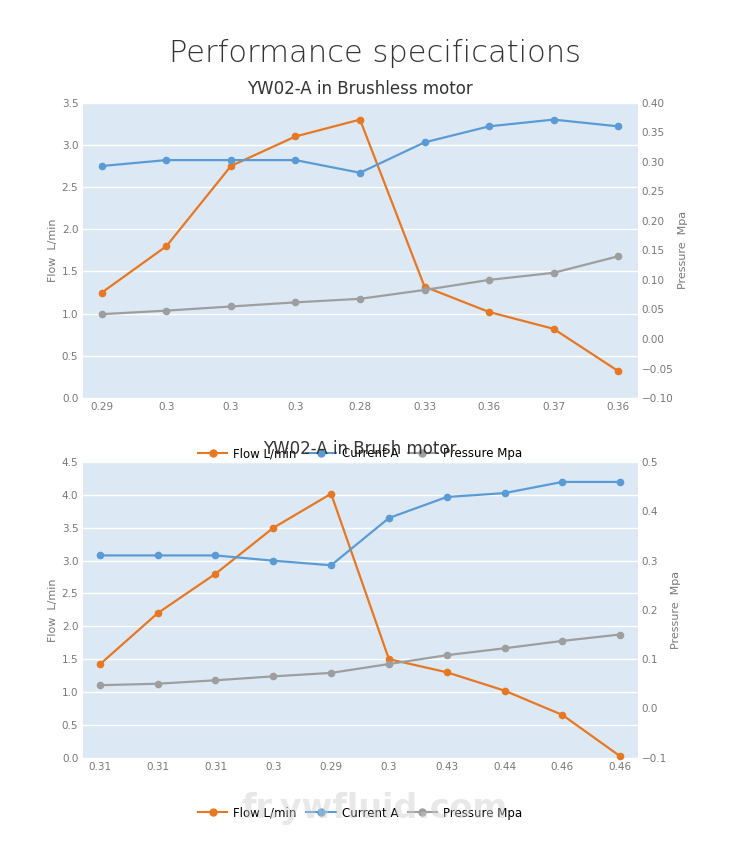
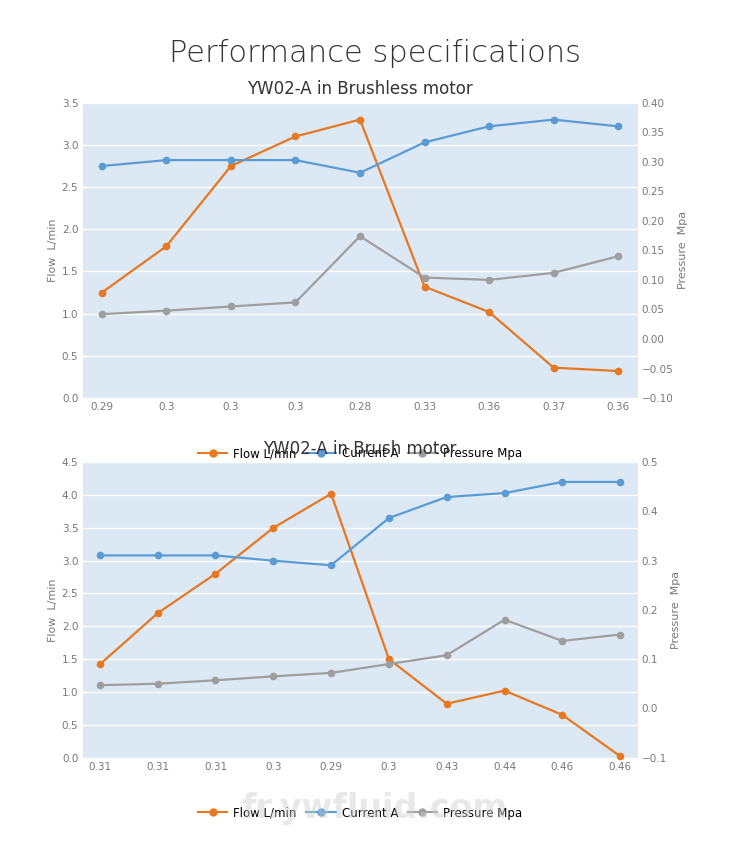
YW02-A in Brushless motor/Pressure Mpa/0.28: 0.068 -> 0.174
YW02-A in Brushless motor/Pressure Mpa/0.33: 0.083 -> 0.104
YW02-A in Brushless motor/Flow L/min/0.37: 0.82 -> 0.36
Flow L/min/0.43: 1.30 -> 0.82
Pressure Mpa/0.44: 0.122 -> 0.180
